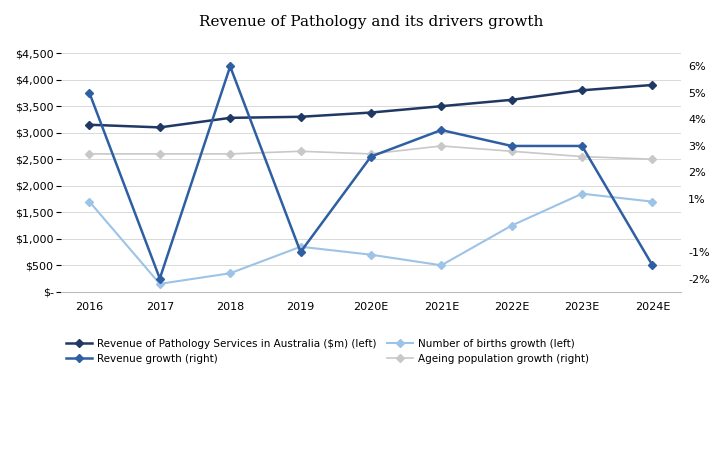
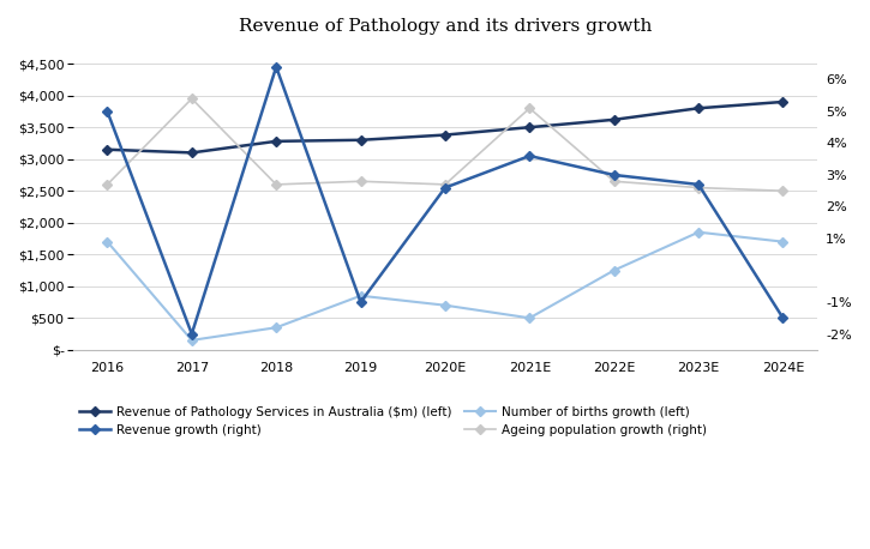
Ageing population growth (right)/2017: 2.7% -> 5.4%
Revenue growth (right)/2018: 6.0% -> 6.4%
Ageing population growth (right)/2021E: 3.0% -> 5.1%
Revenue growth (right)/2023E: 3.0% -> 2.7%
